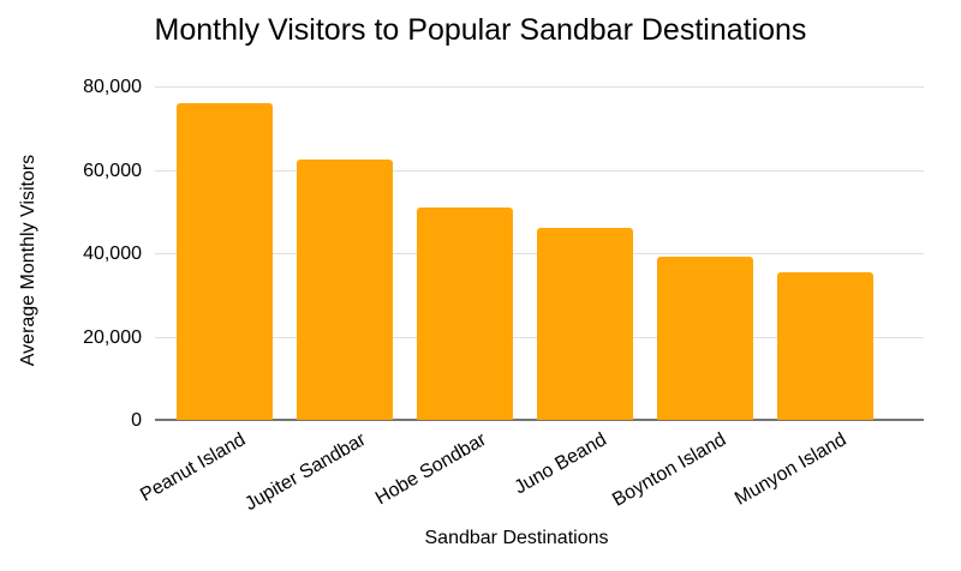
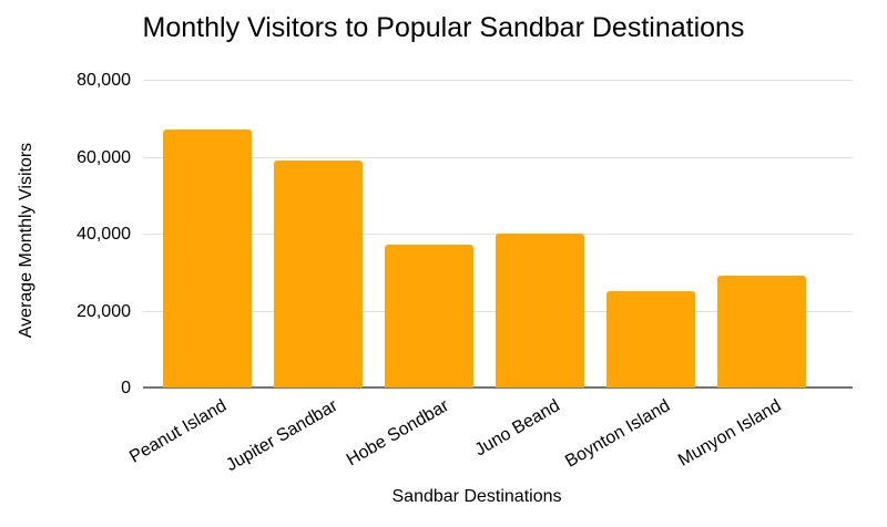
Peanut Island: 76000 -> 67000
Jupiter Sandbar: 62000 -> 59000
Hobe Sondbar: 51000 -> 37000
Juno Beand: 46000 -> 40000
Boynton Island: 39000 -> 25000
Munyon Island: 36000 -> 29000
